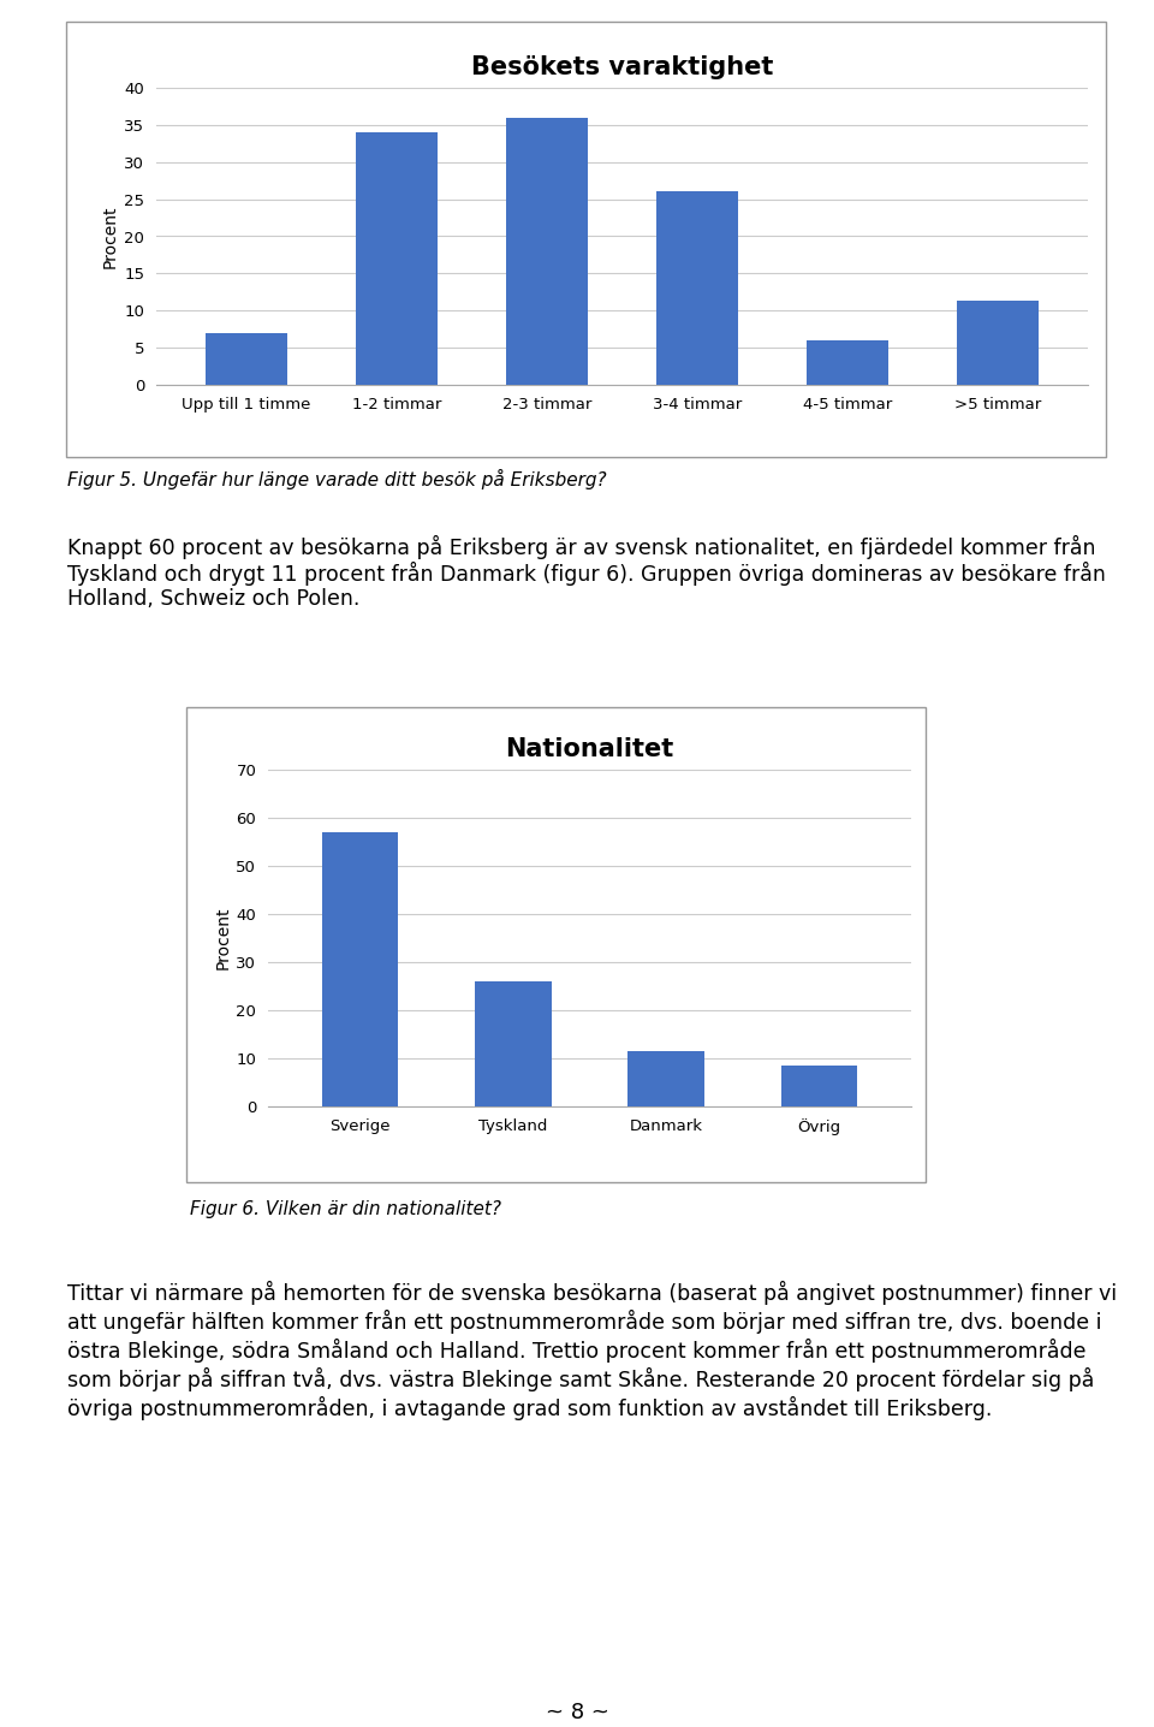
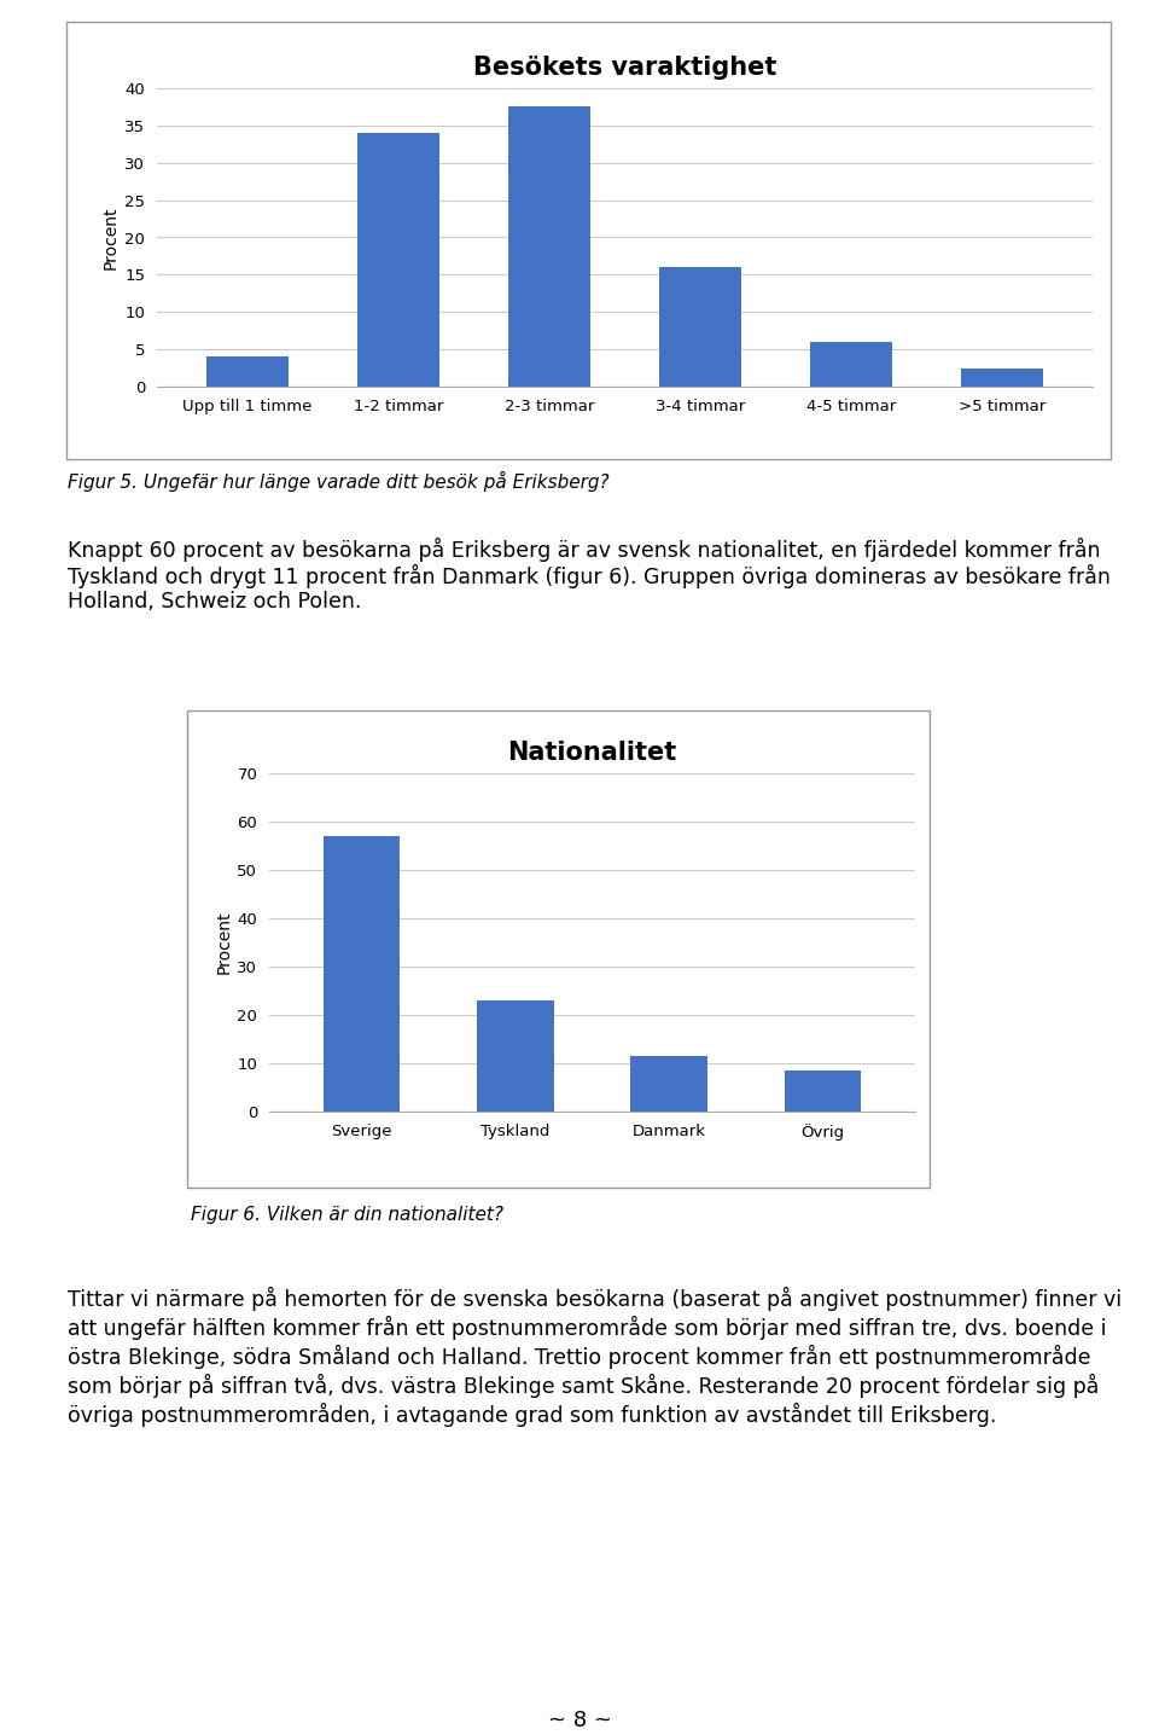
Besökets varaktighet/Upp till 1 timme: 7.0 -> 4.0
Besökets varaktighet/2-3 timmar: 36.0 -> 37.5
Besökets varaktighet/3-4 timmar: 26.0 -> 16.0
Besökets varaktighet/>5 timmar: 11.4 -> 2.5
Nationalitet/Tyskland: 26.0 -> 23.0
